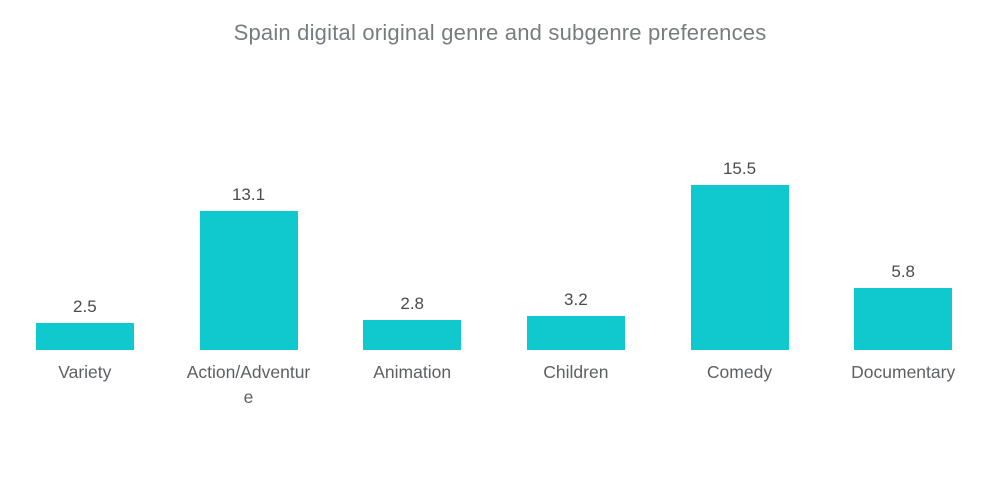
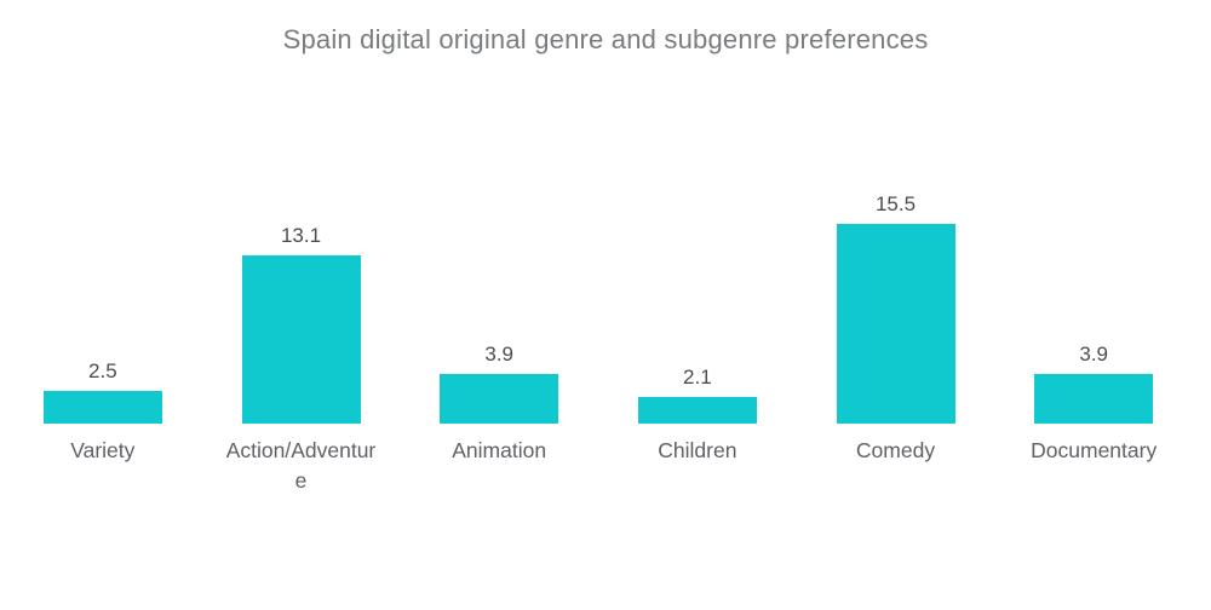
Animation: 2.8 -> 3.9
Children: 3.2 -> 2.1
Documentary: 5.8 -> 3.9
